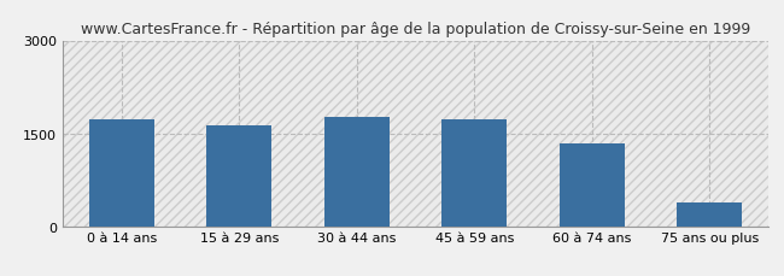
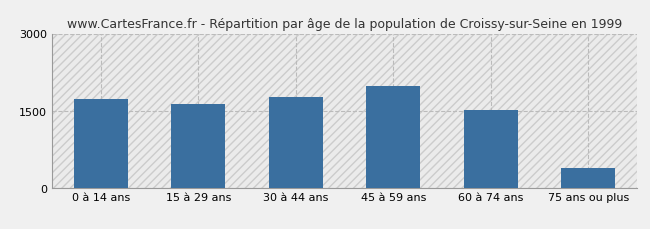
45 à 59 ans: 1720 -> 1980
60 à 74 ans: 1340 -> 1520
